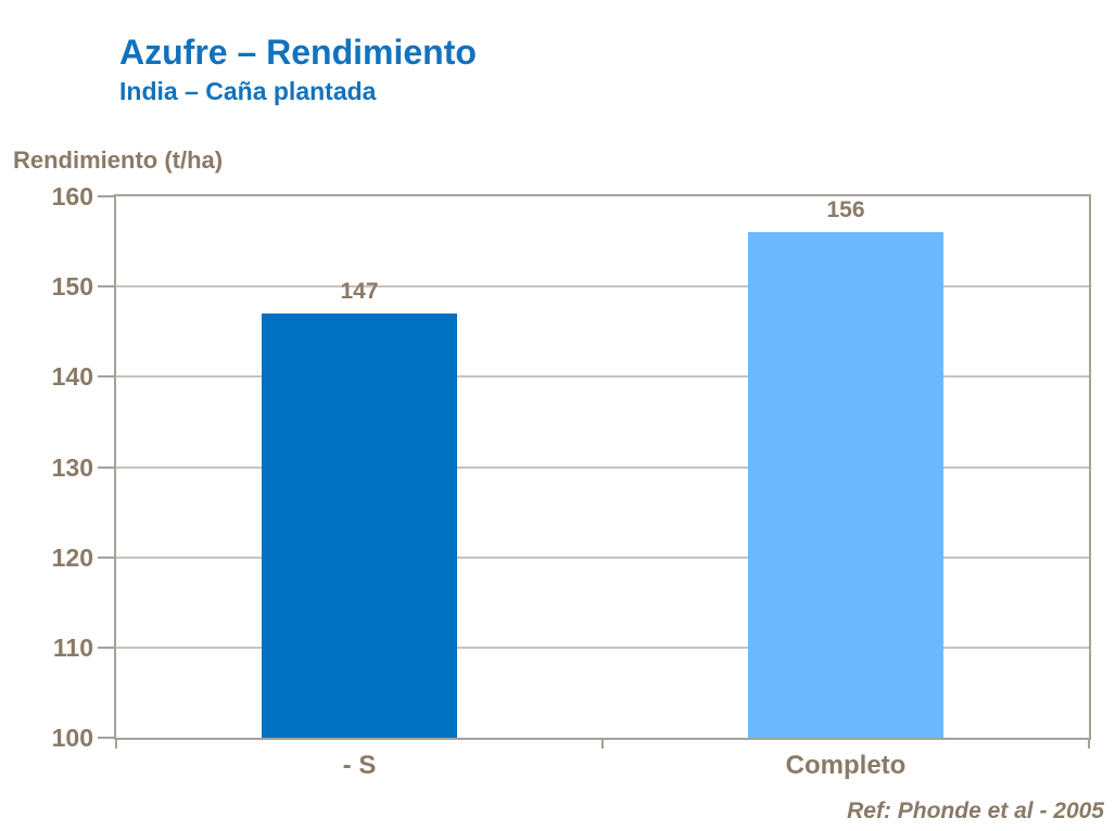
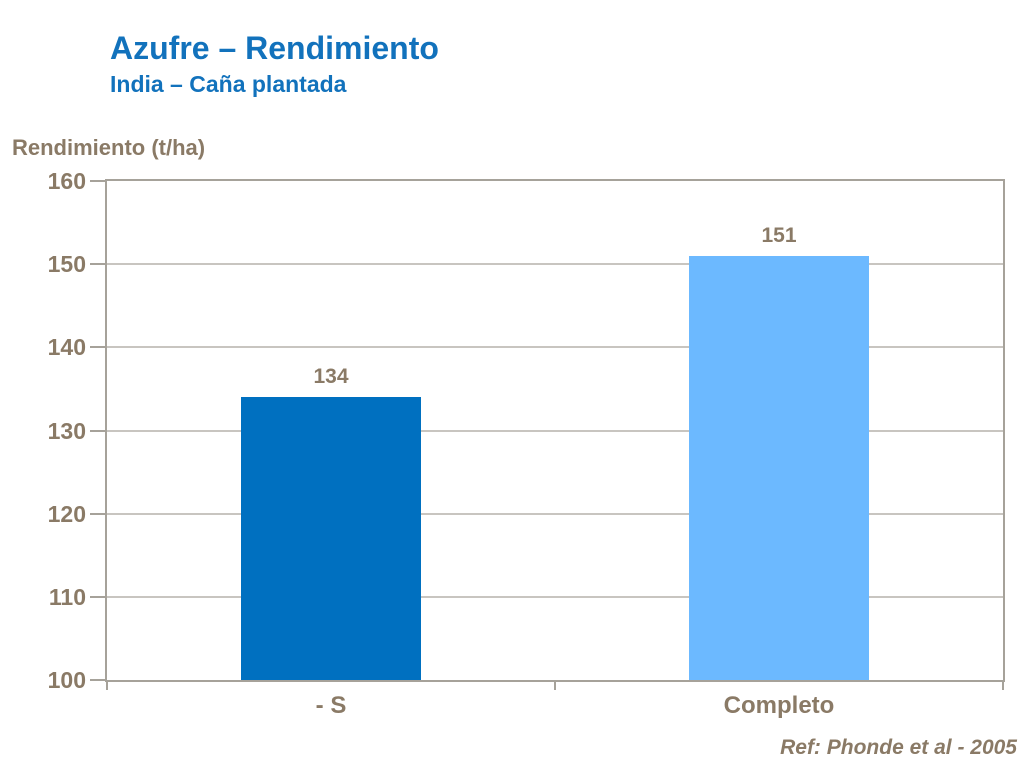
- S: 147 -> 134
Completo: 156 -> 151
